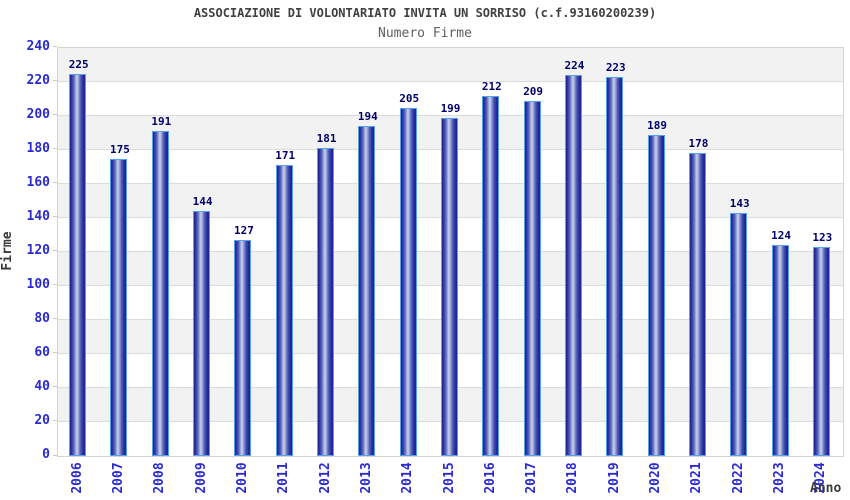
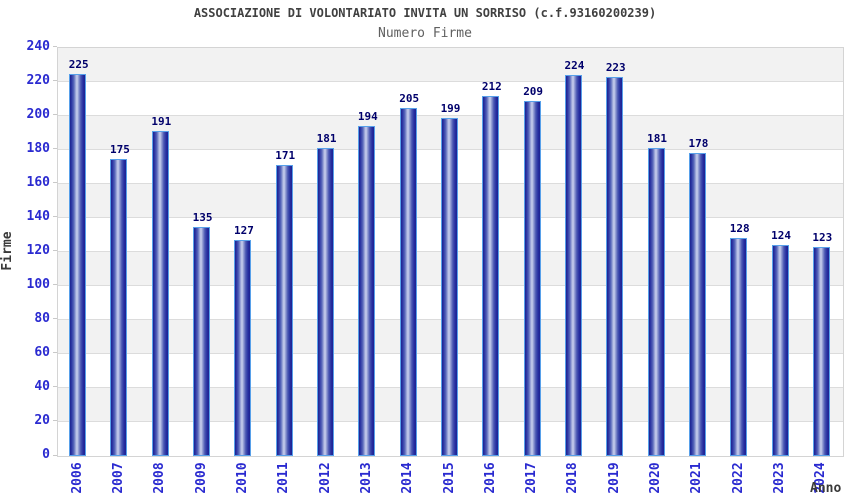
2009: 144 -> 135
2020: 189 -> 181
2022: 143 -> 128
